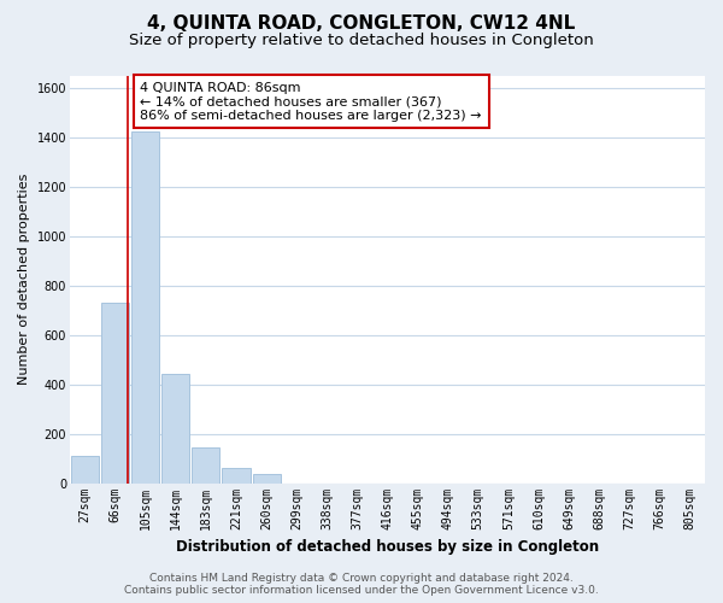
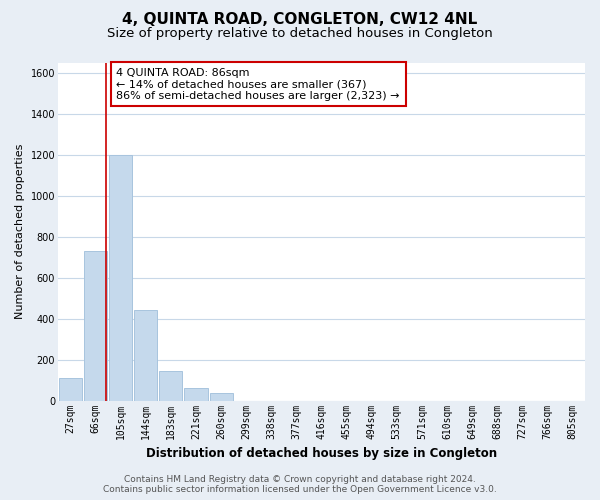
105sqm: 1425 -> 1200
